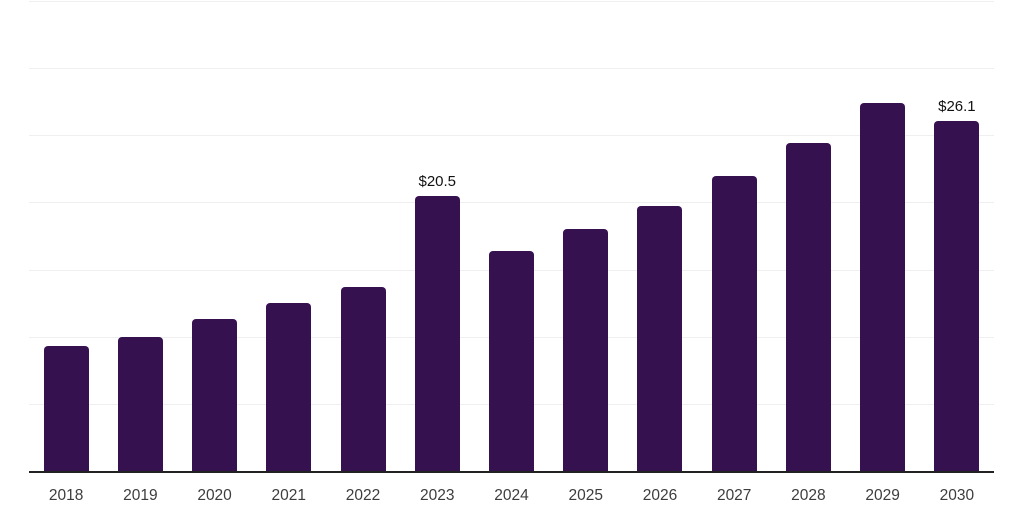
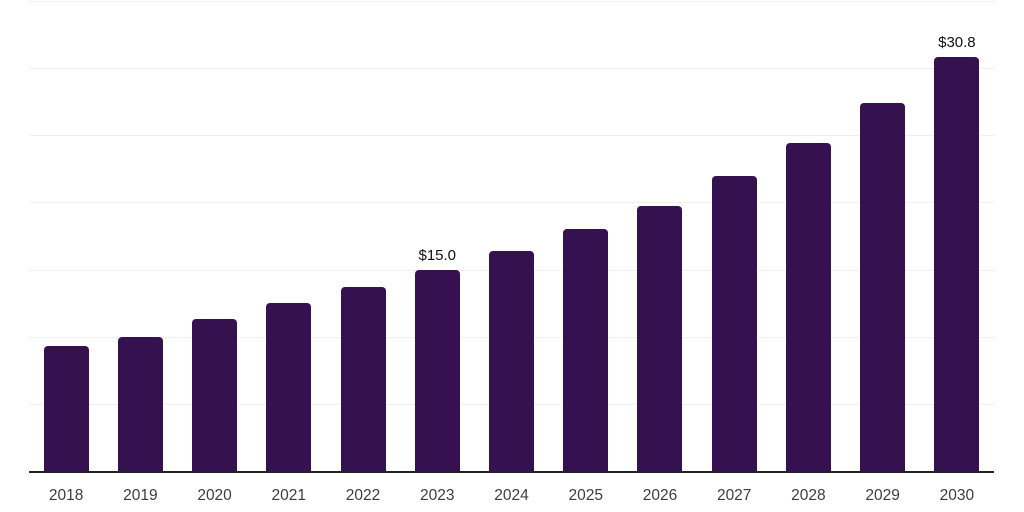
2023: $20.5 -> $15.0
2030: $26.1 -> $30.8
